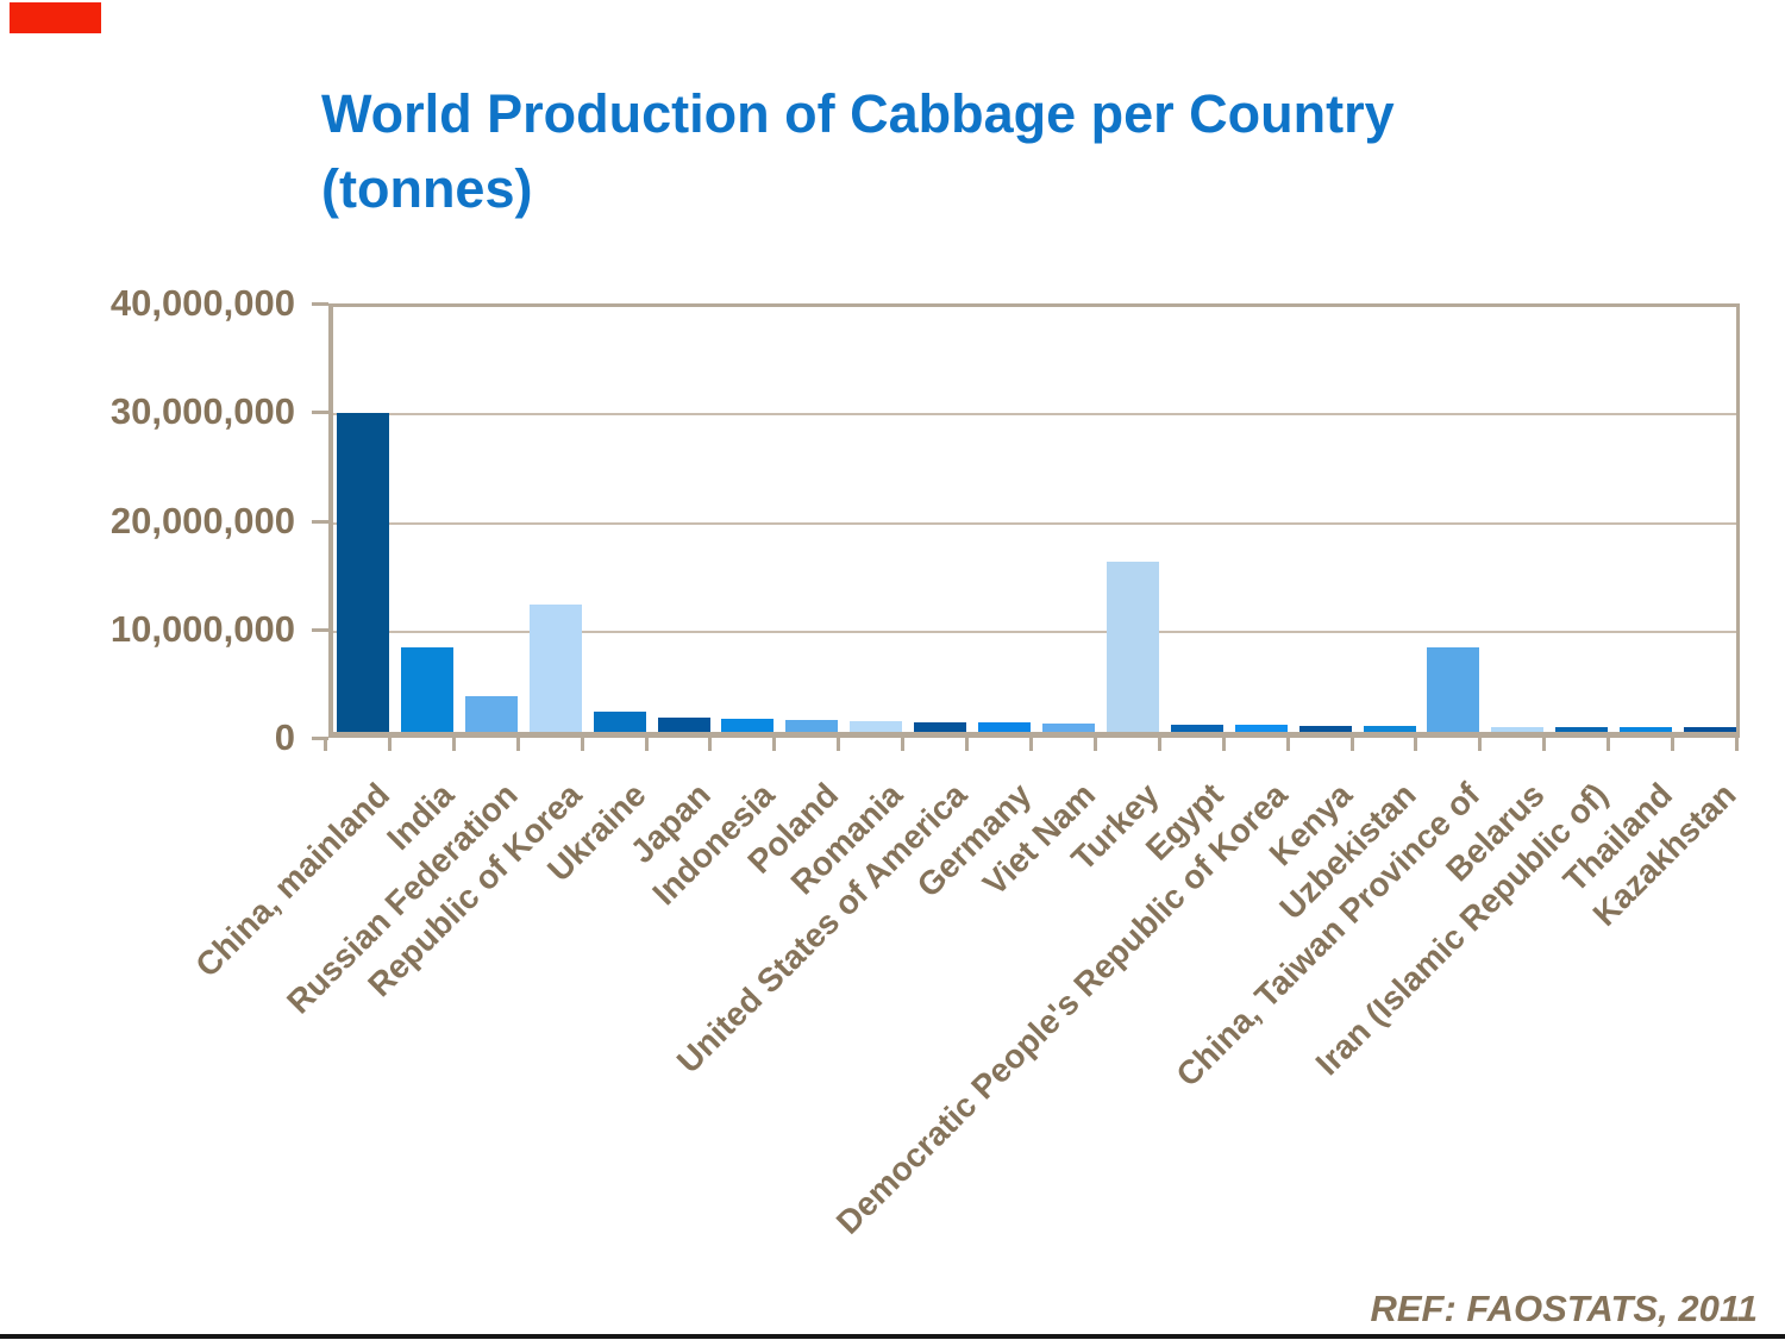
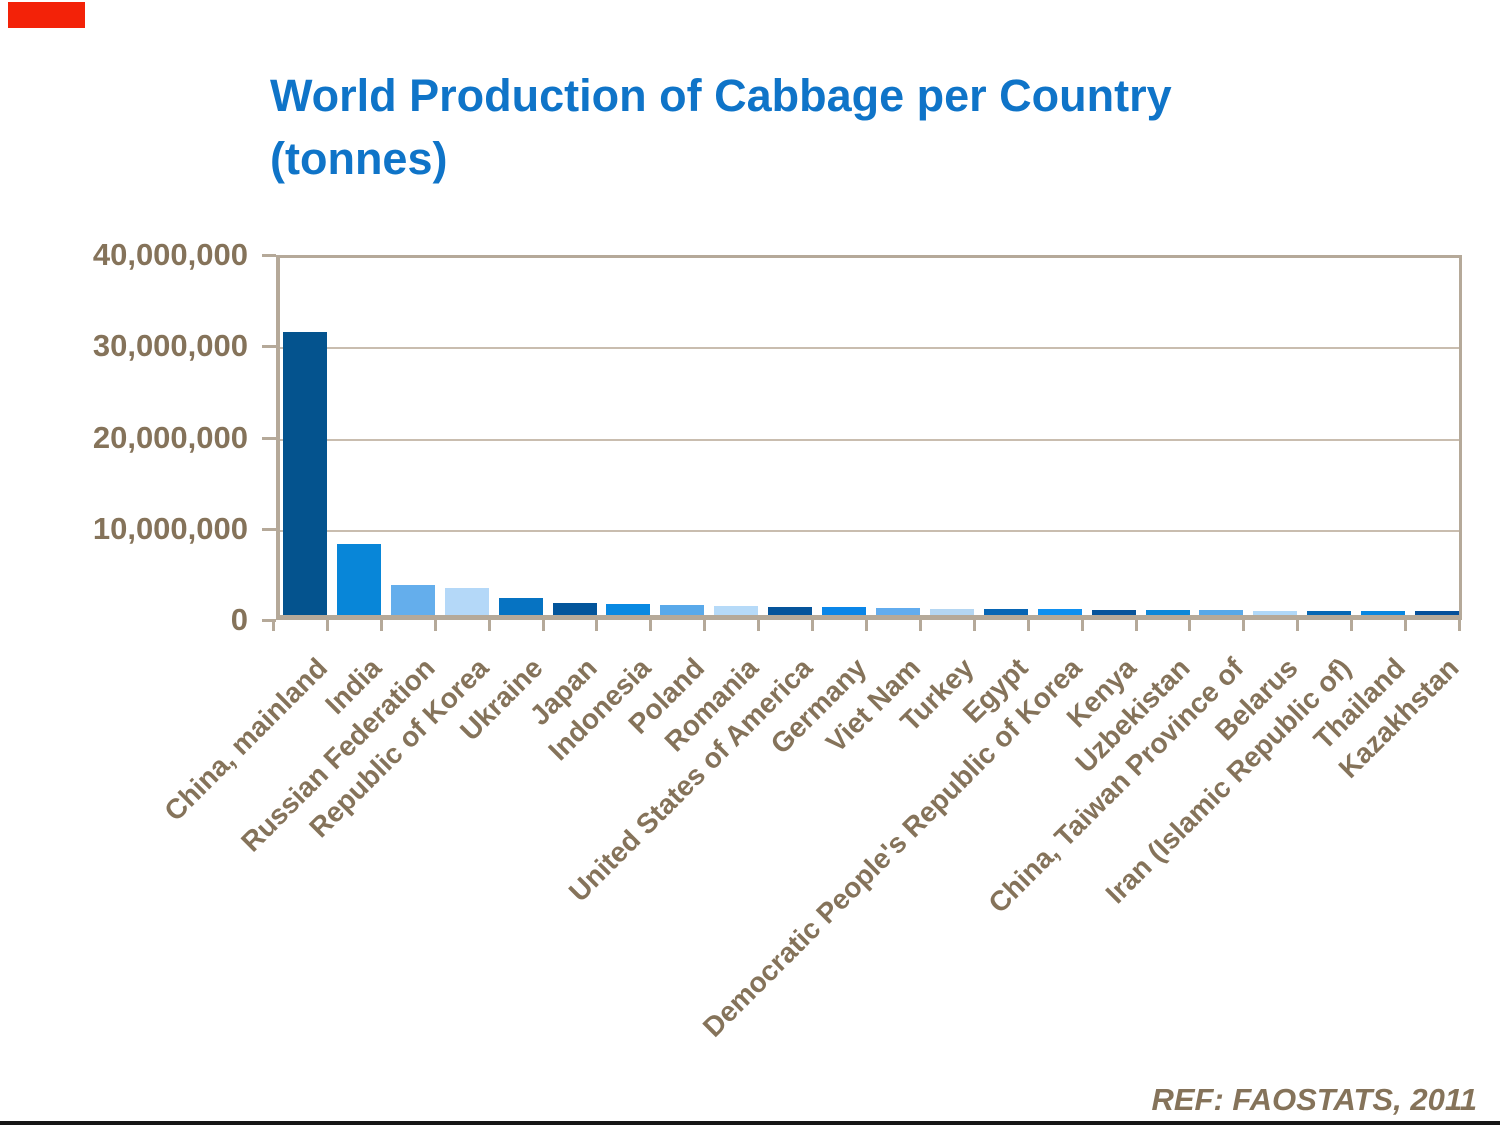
China, mainland: 30000000 -> 32000000
Republic of Korea: 12000000 -> 3000000
Turkey: 16000000 -> 1000000
China, Taiwan Province of: 8000000 -> 1000000
